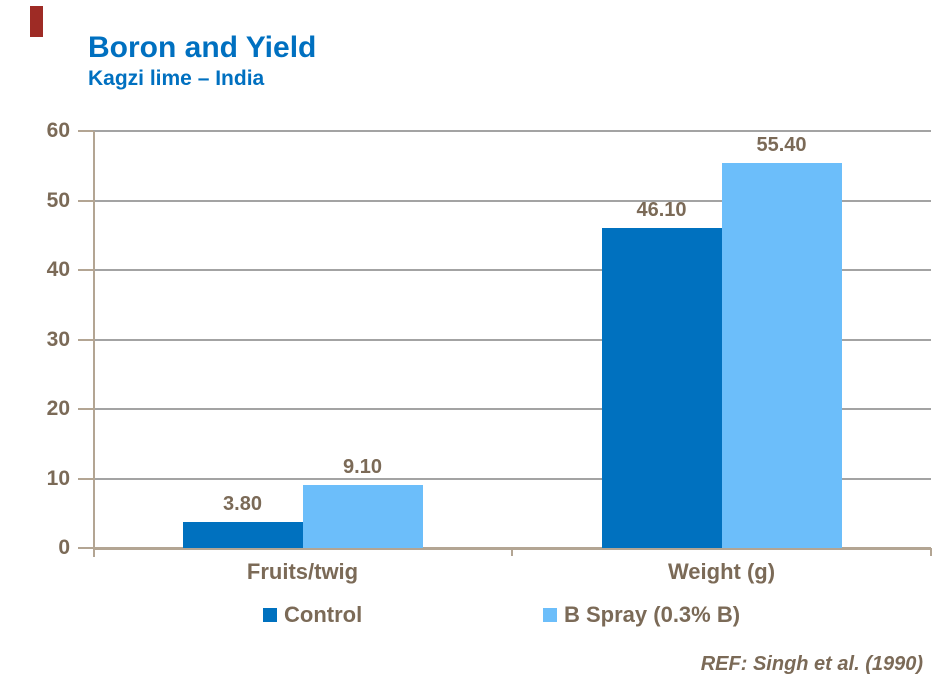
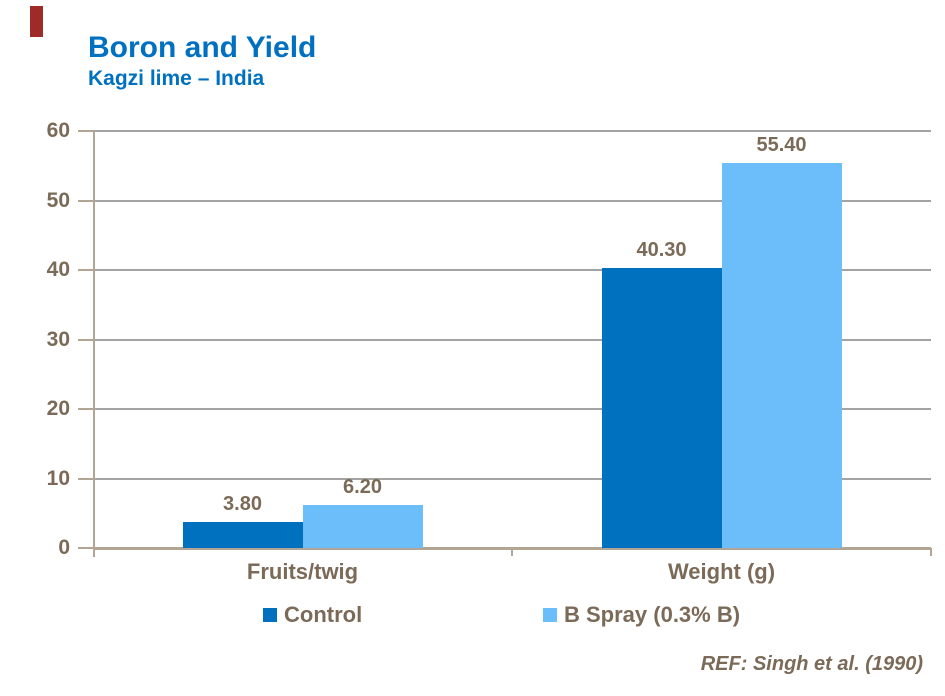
B Spray (0.3% B)/Fruits/twig: 9.10 -> 6.20
Control/Weight (g): 46.10 -> 40.30
